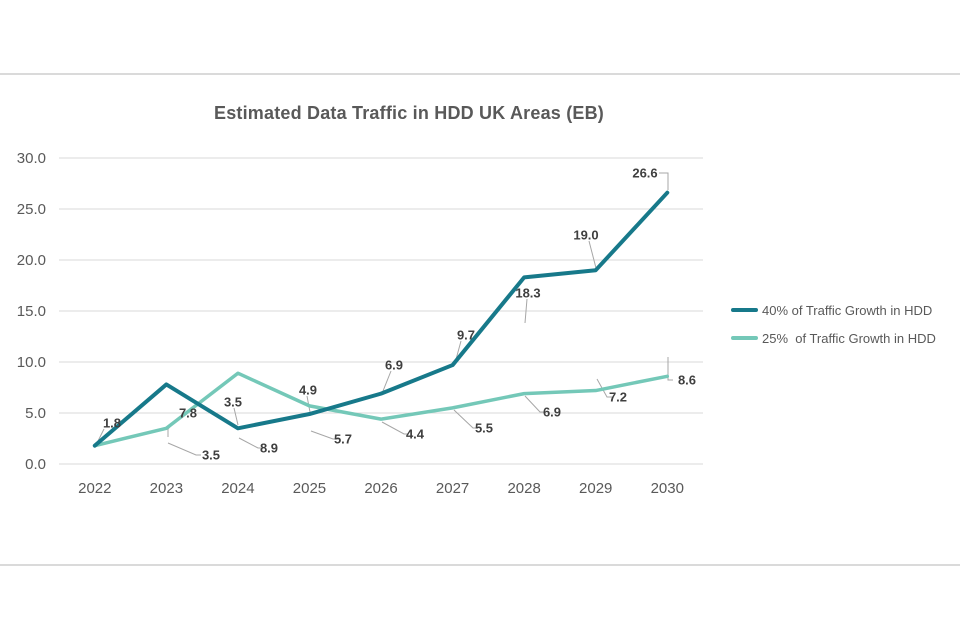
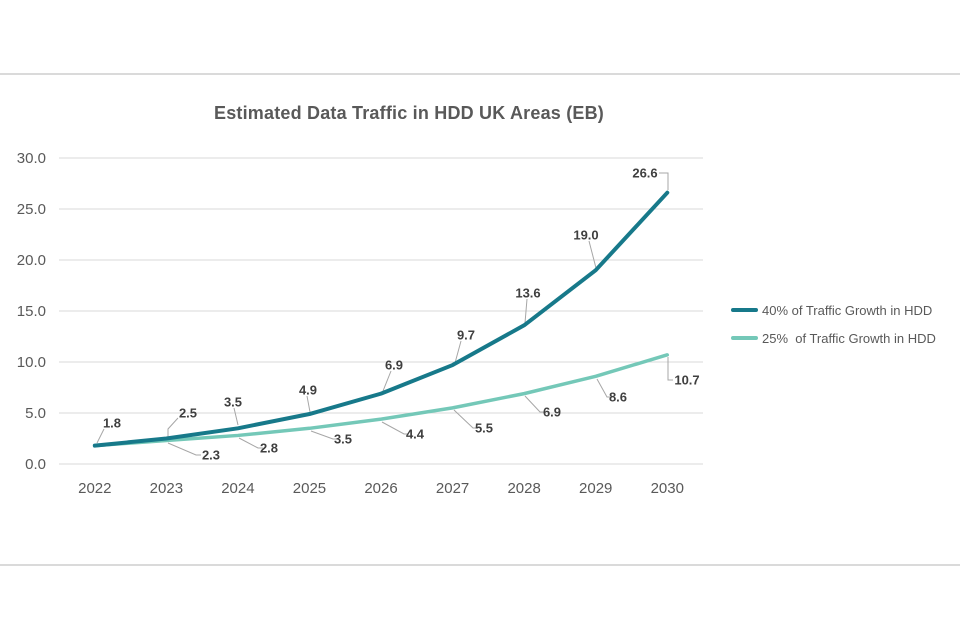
40% of Traffic Growth in HDD/2023: 7.8 -> 2.5
25% of Traffic Growth in HDD/2023: 3.5 -> 2.3
25% of Traffic Growth in HDD/2024: 8.9 -> 2.8
25% of Traffic Growth in HDD/2025: 5.7 -> 3.5
40% of Traffic Growth in HDD/2028: 18.3 -> 13.6
25% of Traffic Growth in HDD/2029: 7.2 -> 8.6
25% of Traffic Growth in HDD/2030: 8.6 -> 10.7
